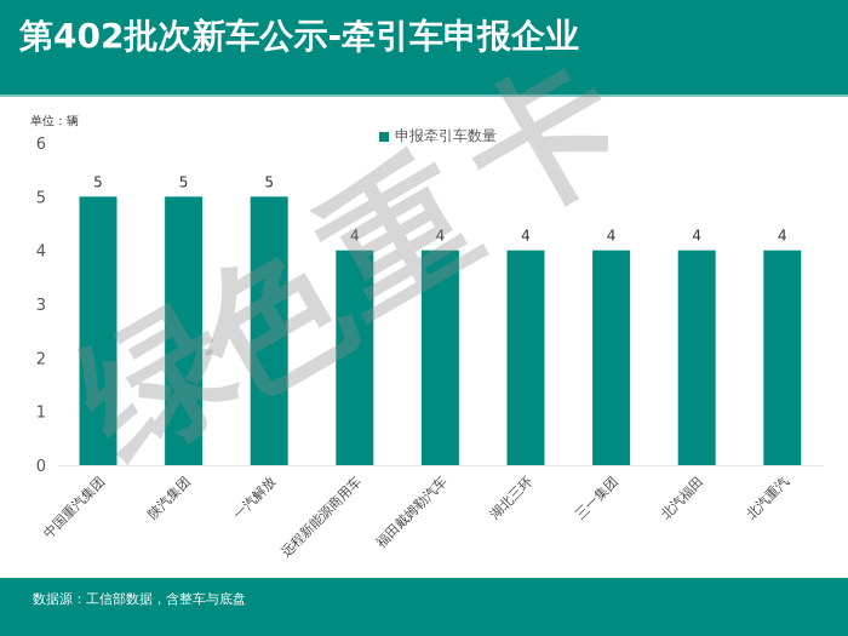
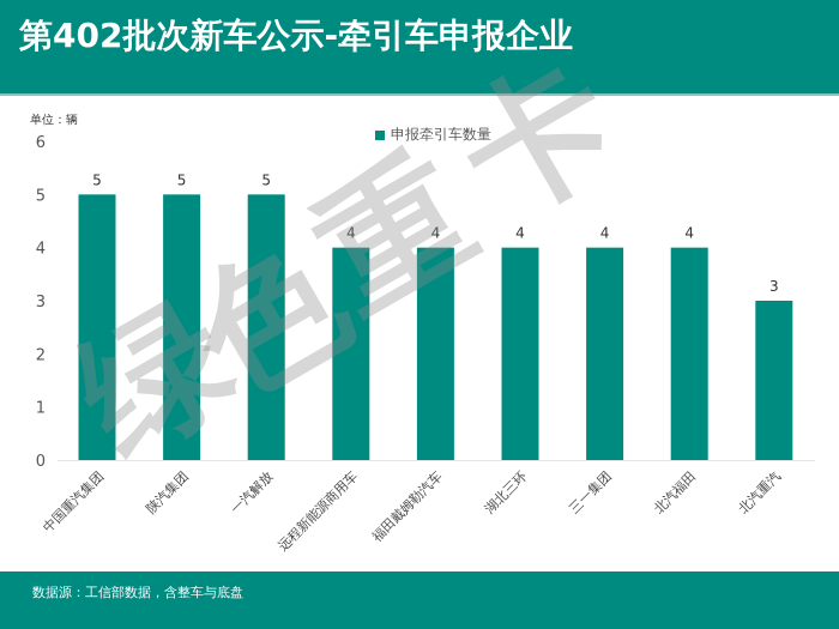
北汽重汽: 4 -> 3
